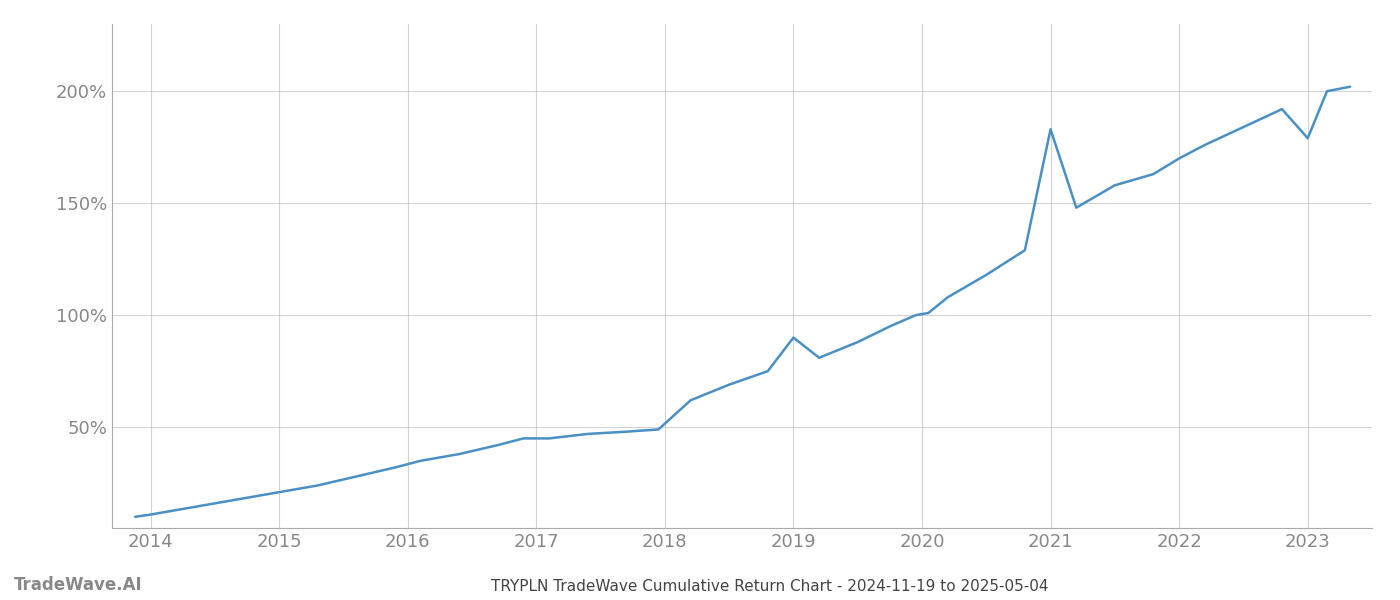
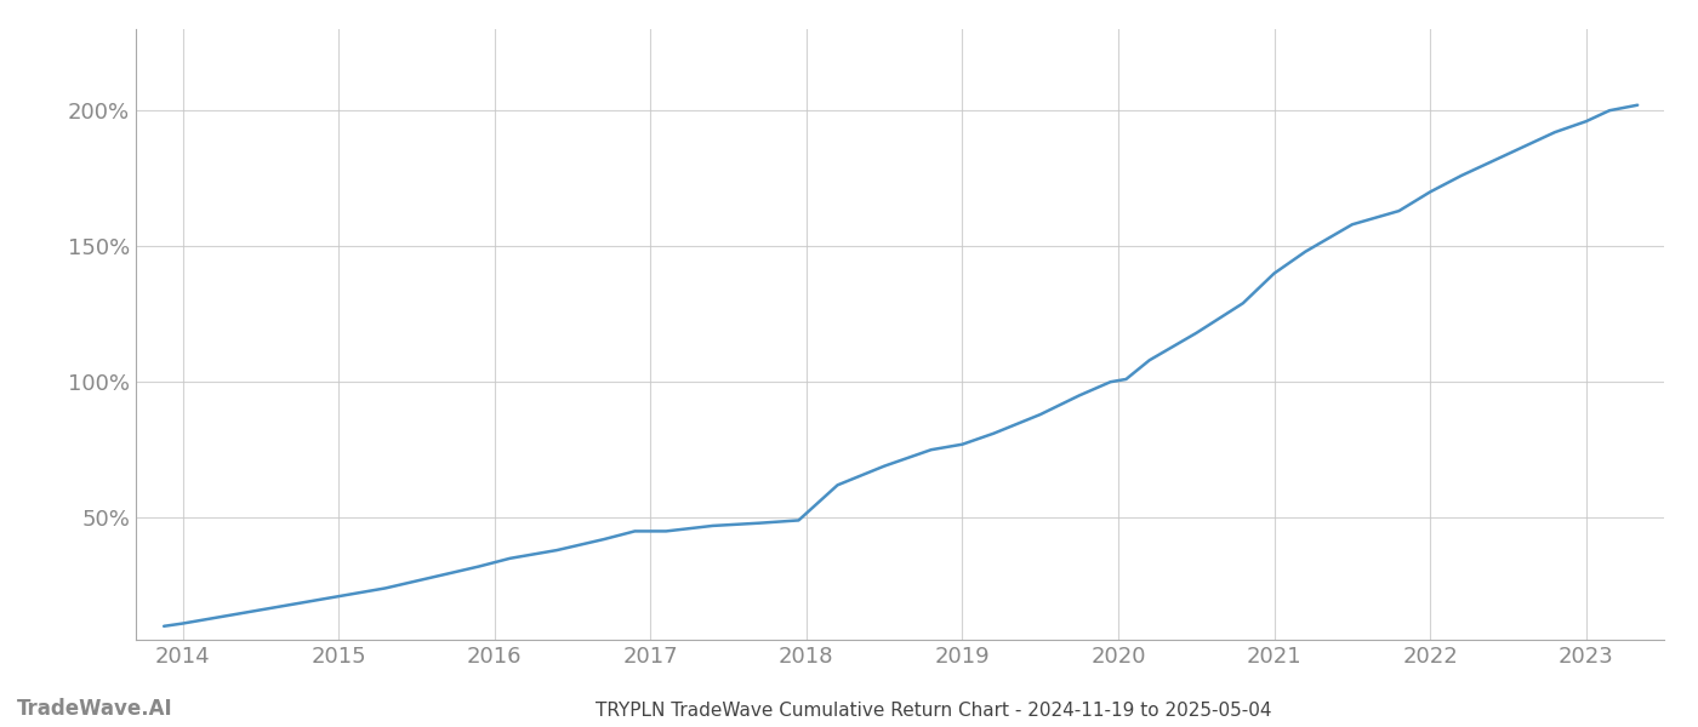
2019: 90% -> 77%
2021: 183% -> 140%
2023: 179% -> 196%
